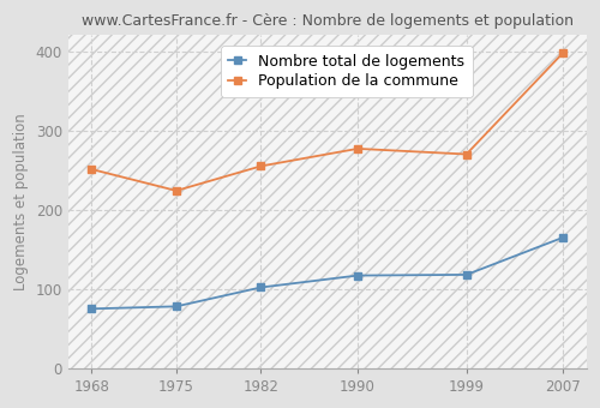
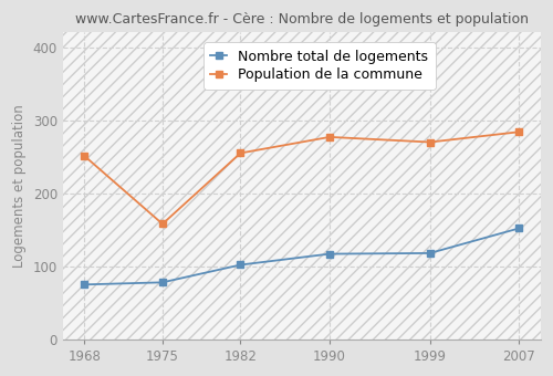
Population de la commune/1975: 224 -> 158
Nombre total de logements/2007: 165 -> 152
Population de la commune/2007: 398 -> 284
